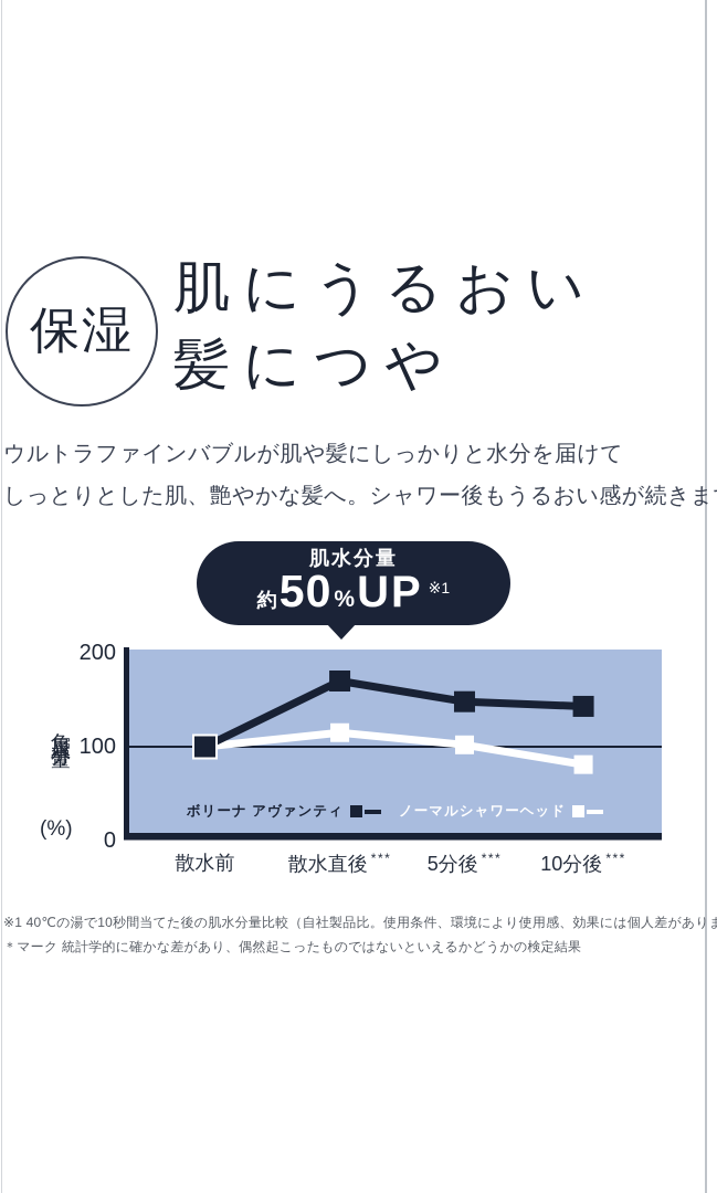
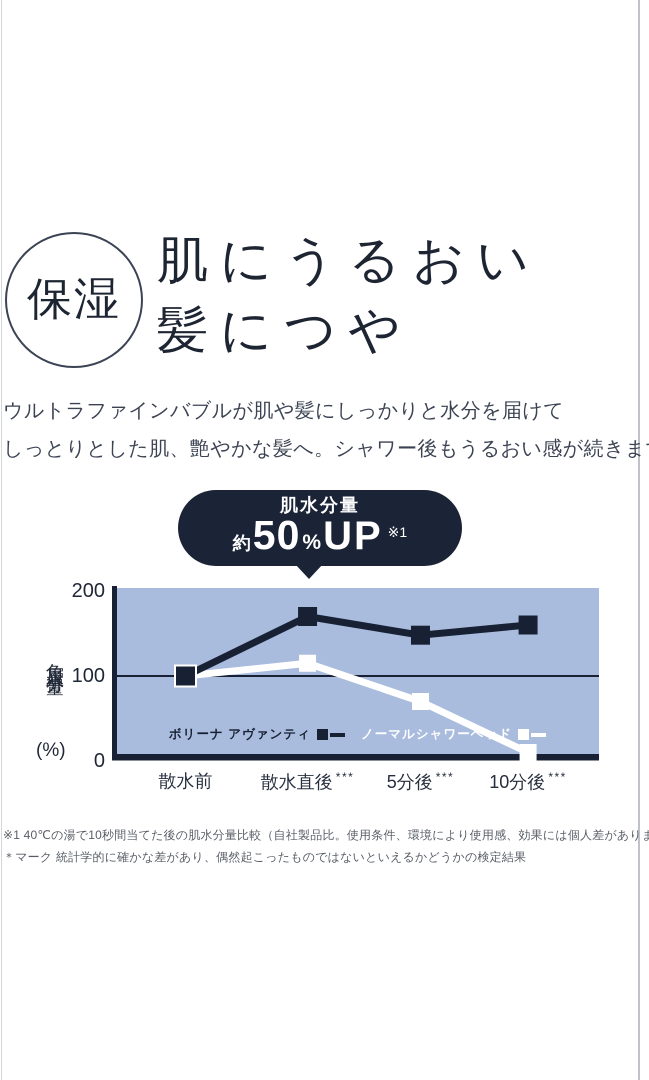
ノーマルシャワーヘッド/5分後: 100 -> 70
ボリーナ アヴァンティ/10分後: 140 -> 160
ノーマルシャワーヘッド/10分後: 80 -> 10
